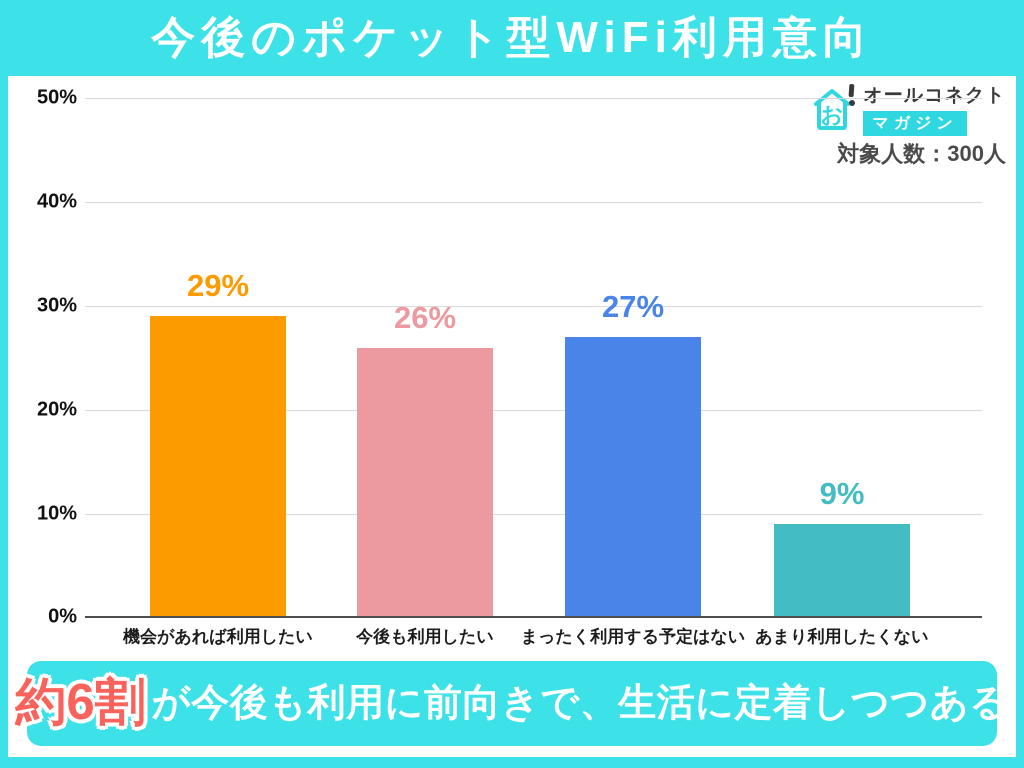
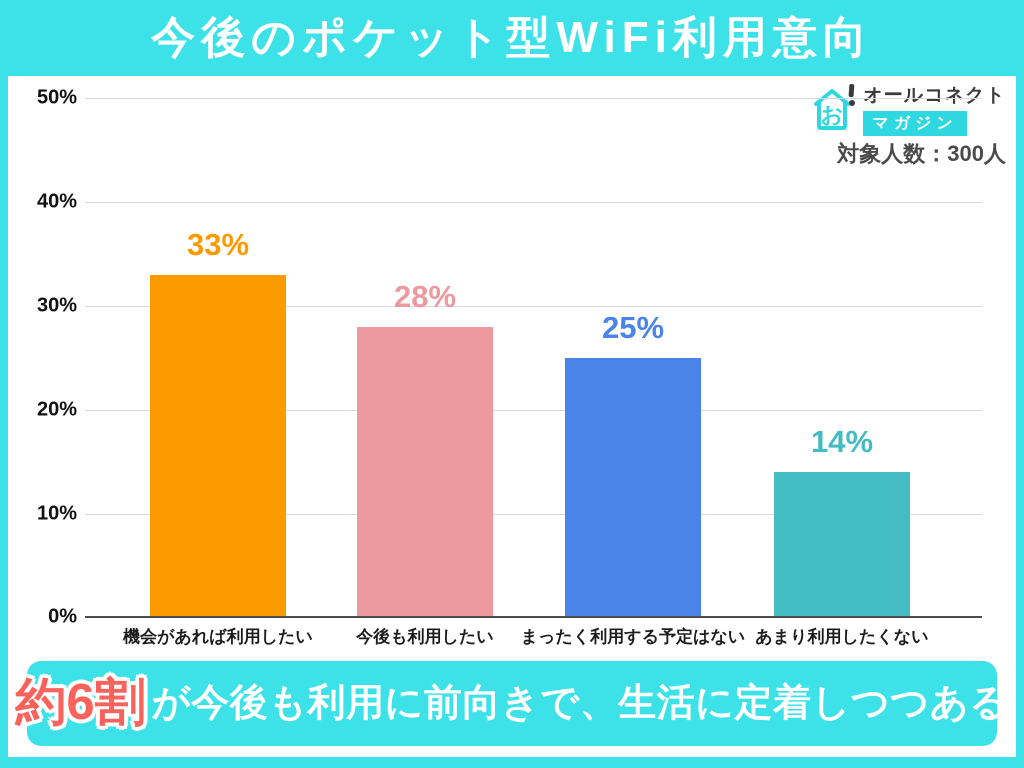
機会があれば利用したい: 29% -> 33%
今後も利用したい: 26% -> 28%
まったく利用する予定はない: 27% -> 25%
あまり利用したくない: 9% -> 14%
